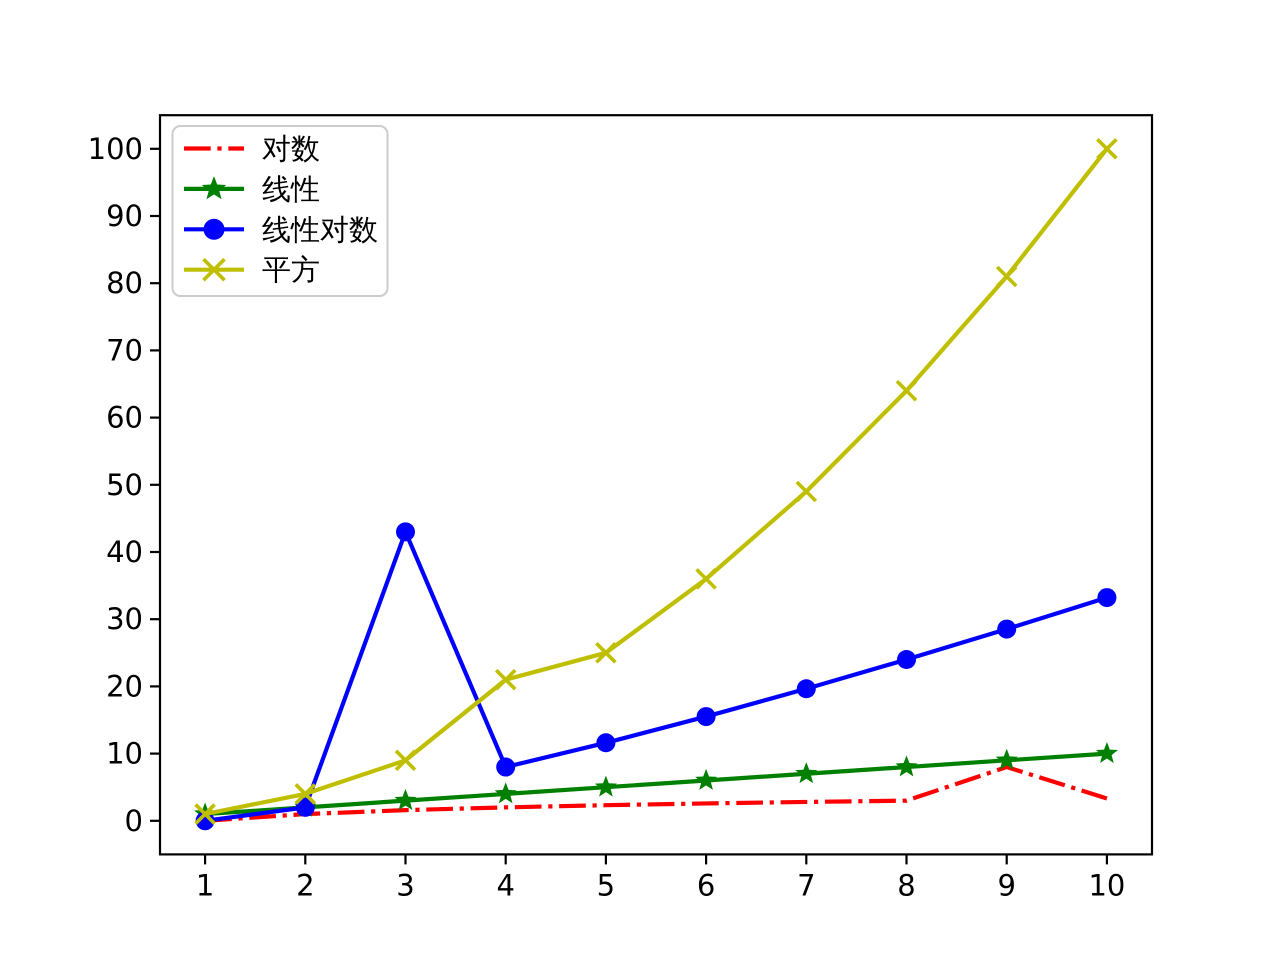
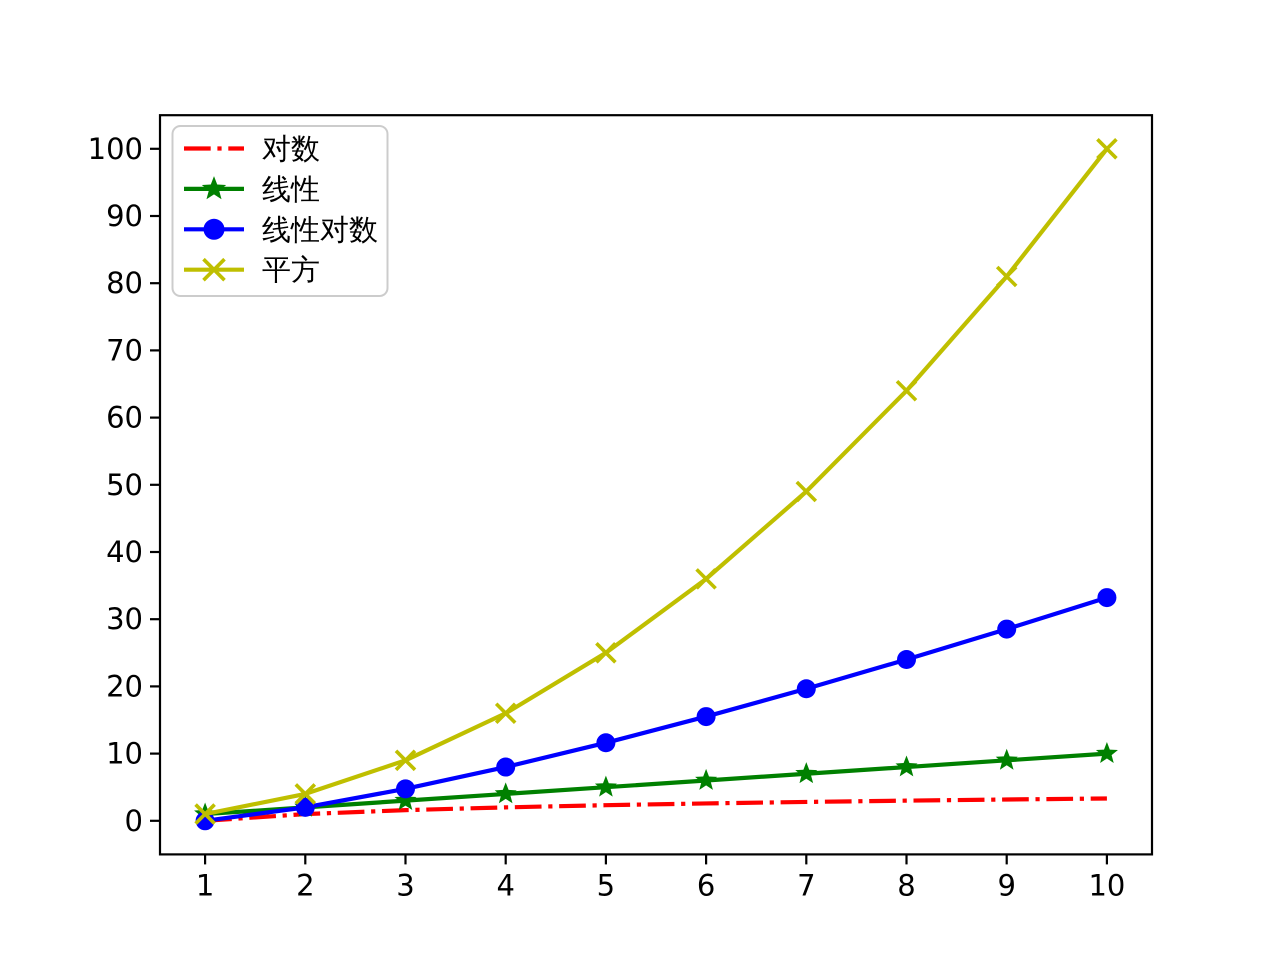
线性对数/3: 43 -> 5
平方/4: 21 -> 16
对数/9: 8 -> 3
